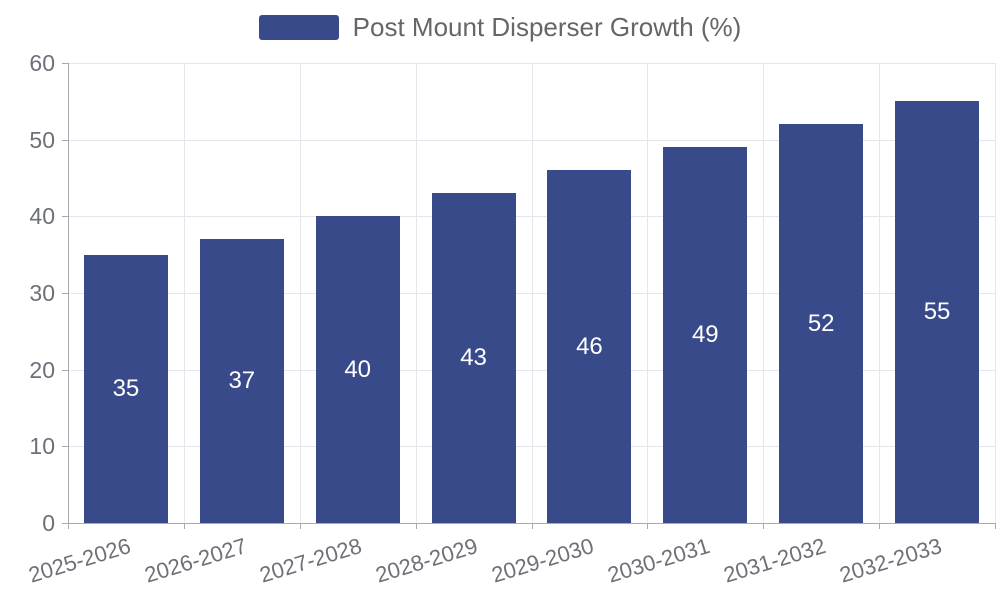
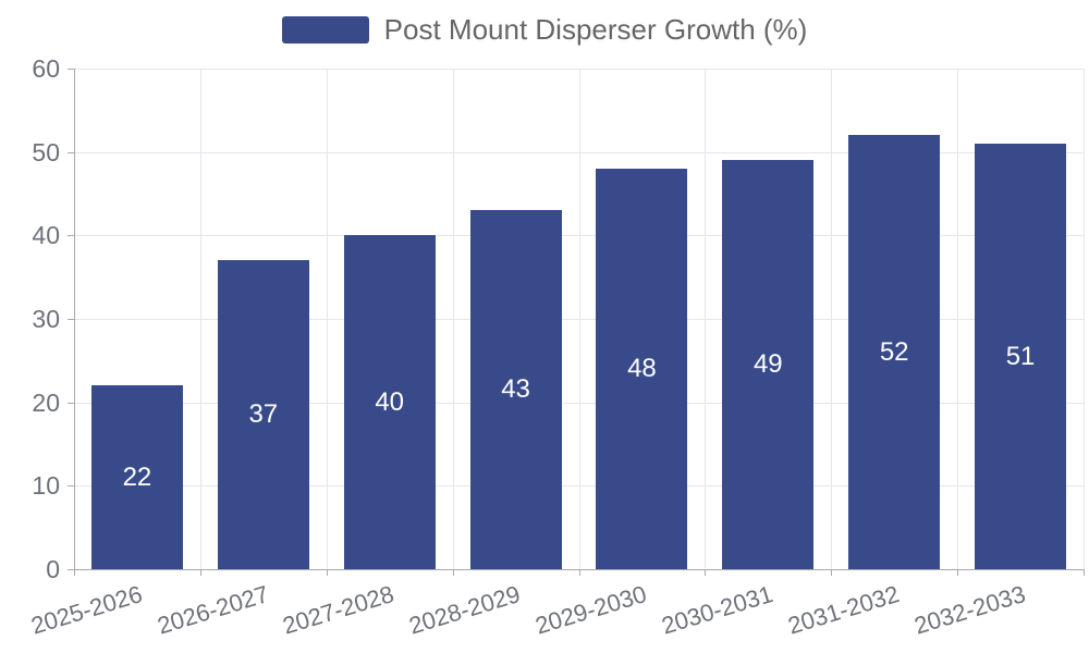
2025-2026: 35 -> 22
2029-2030: 46 -> 48
2032-2033: 55 -> 51
